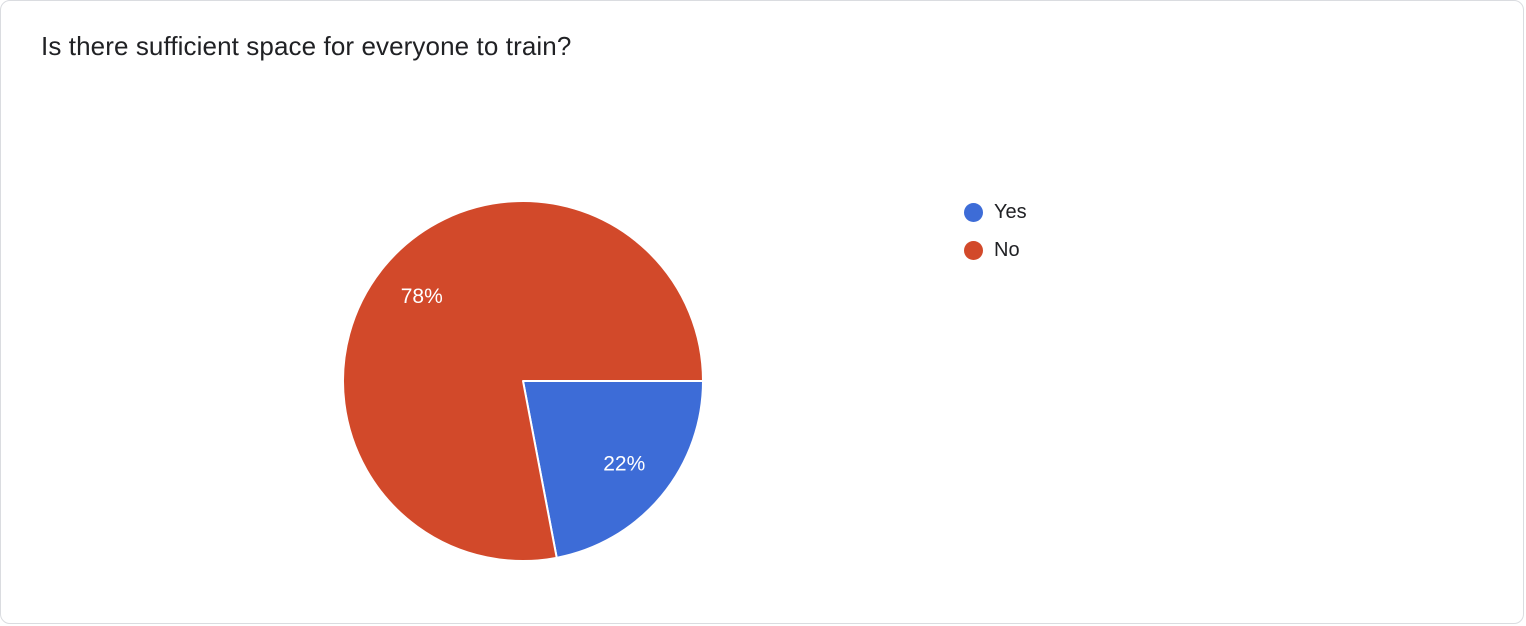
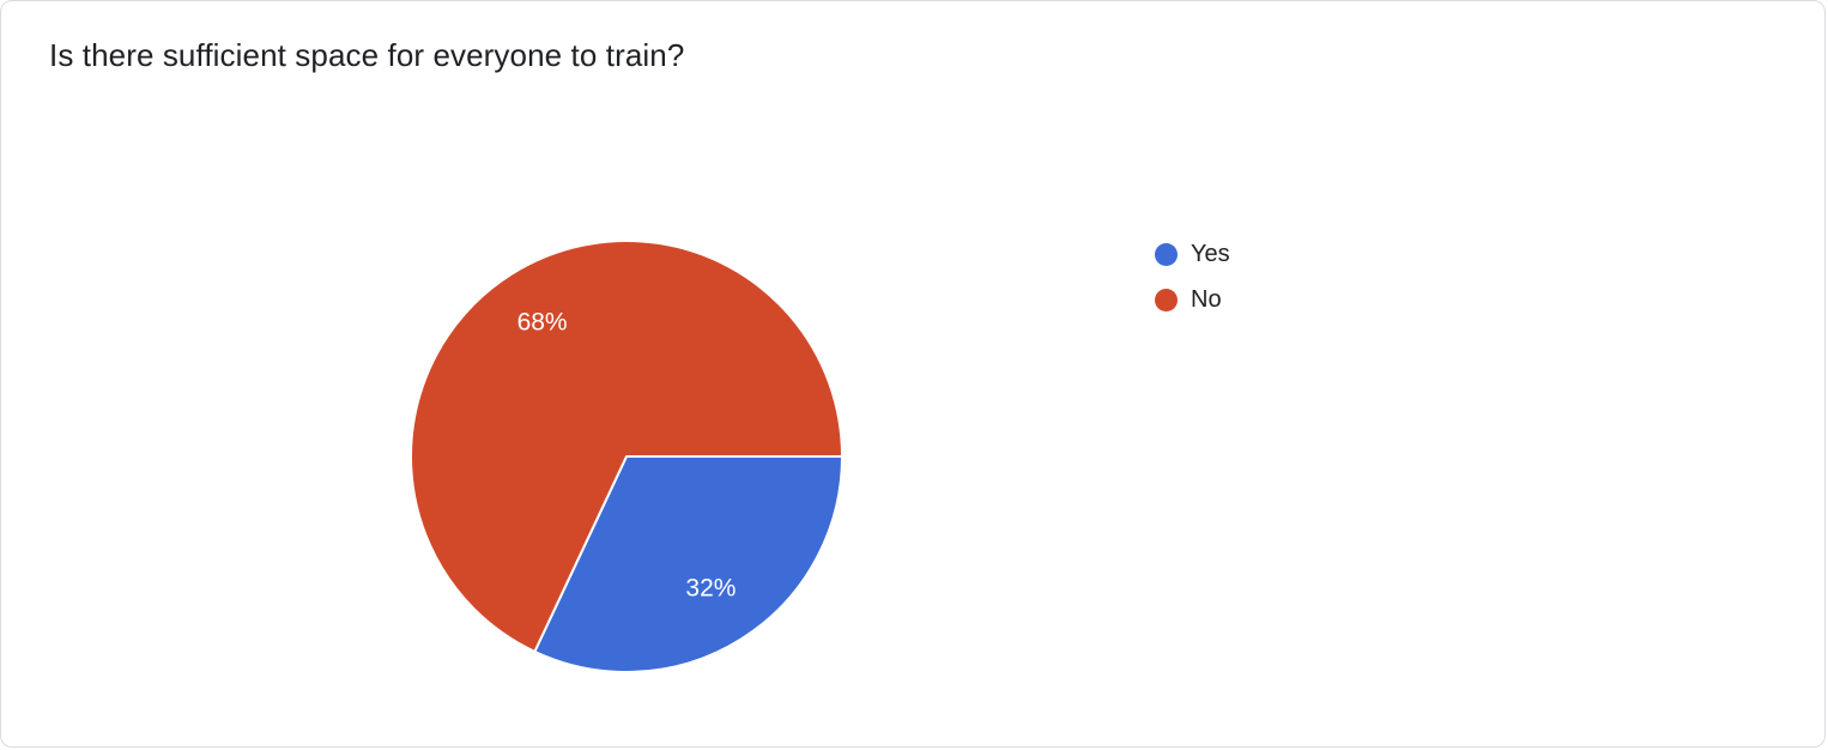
Yes: 22% -> 32%
No: 78% -> 68%
